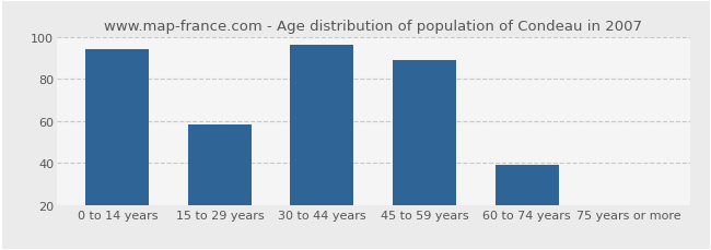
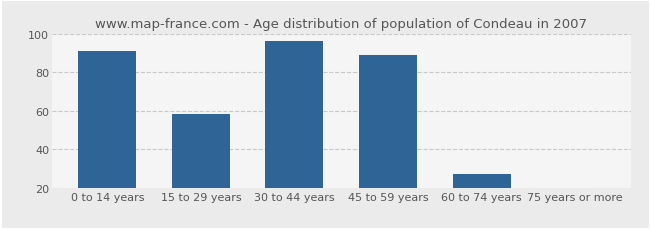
0 to 14 years: 94 -> 91
60 to 74 years: 39 -> 27
